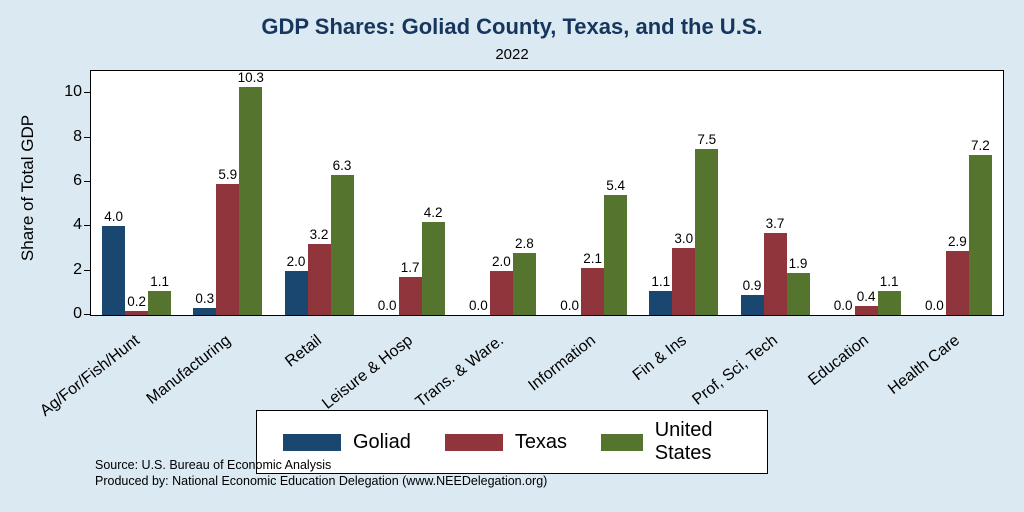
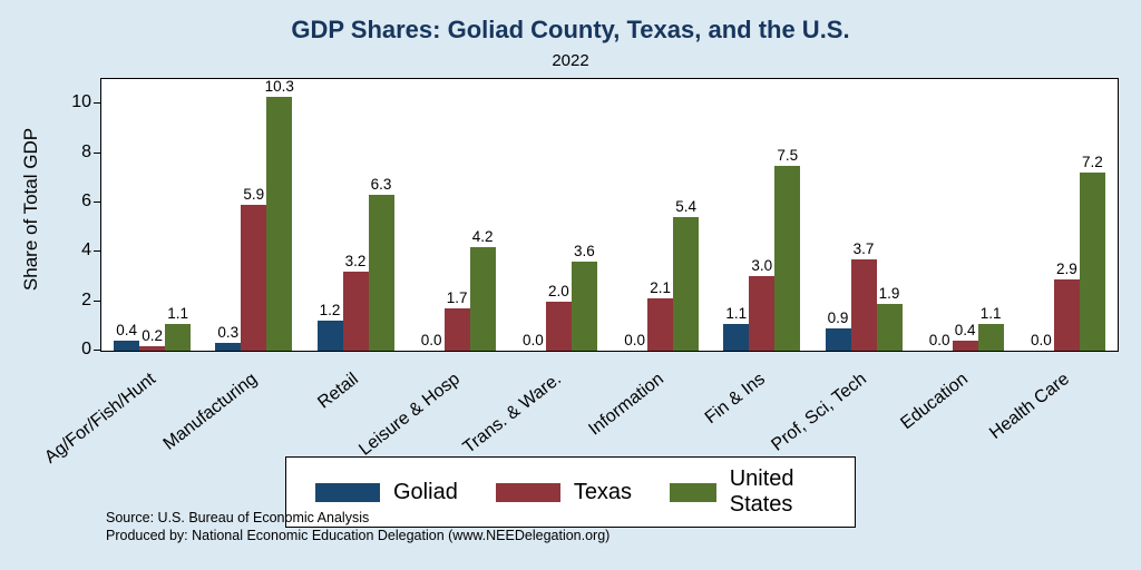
Goliad/Ag/For/Fish/Hunt: 4.0 -> 0.4
Goliad/Retail: 2.0 -> 1.2
United States/Trans. & Ware.: 2.8 -> 3.6
